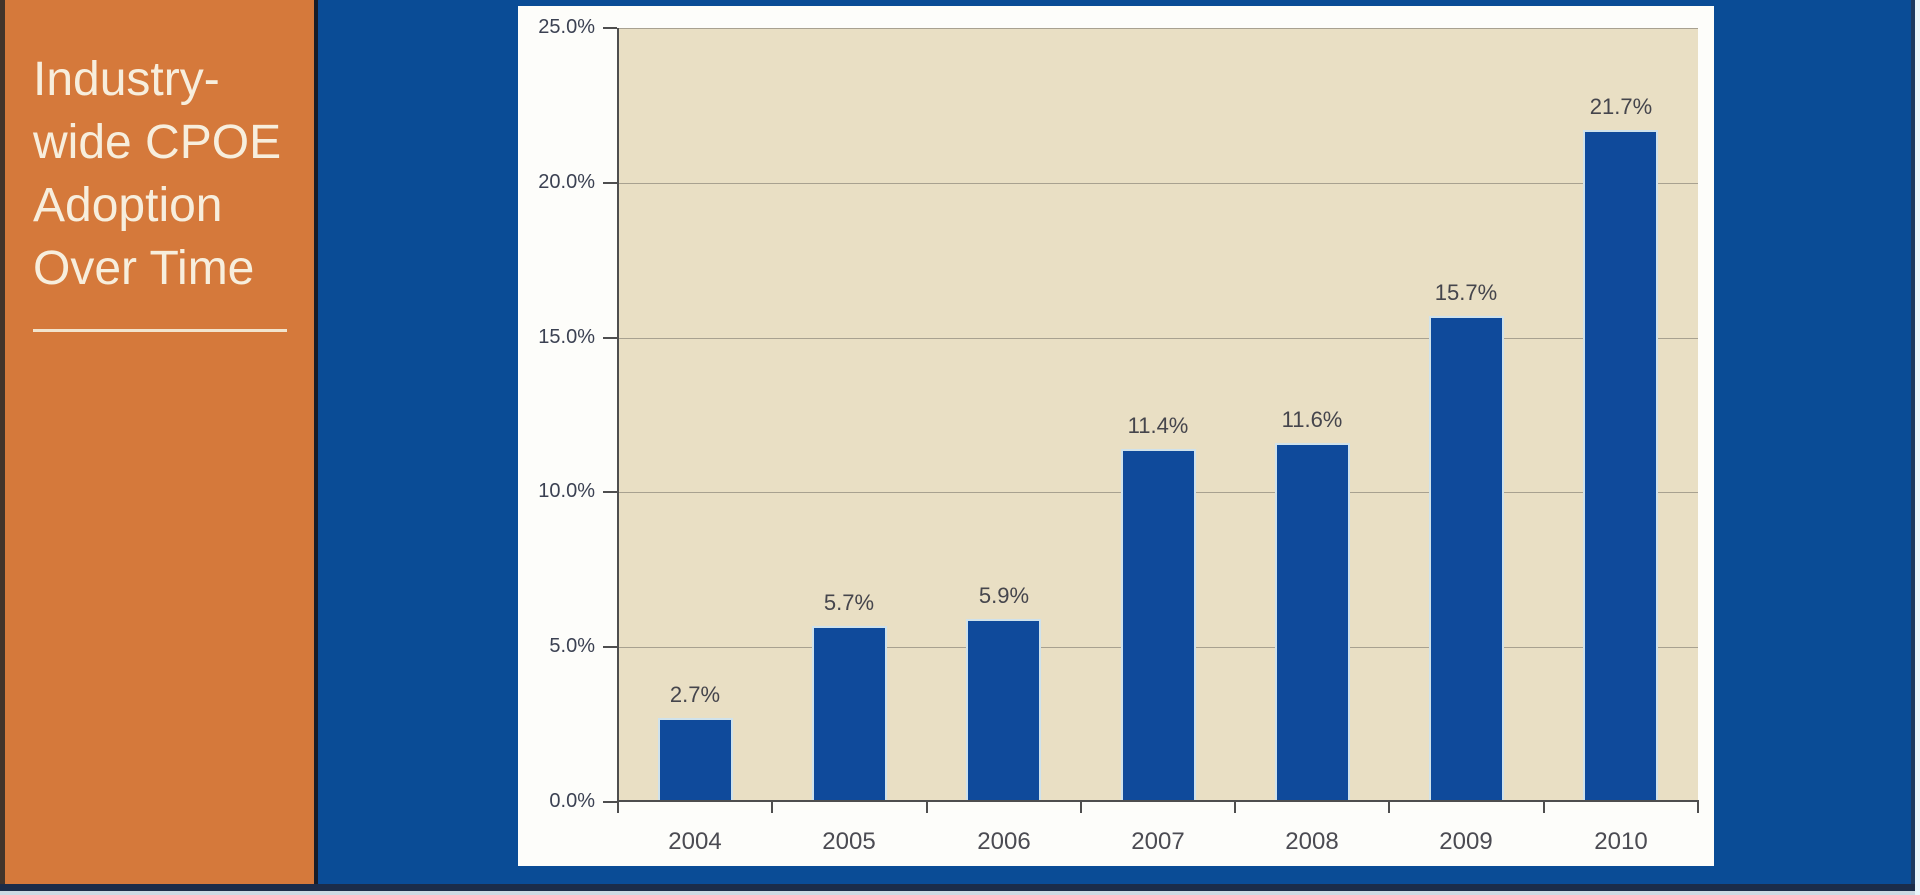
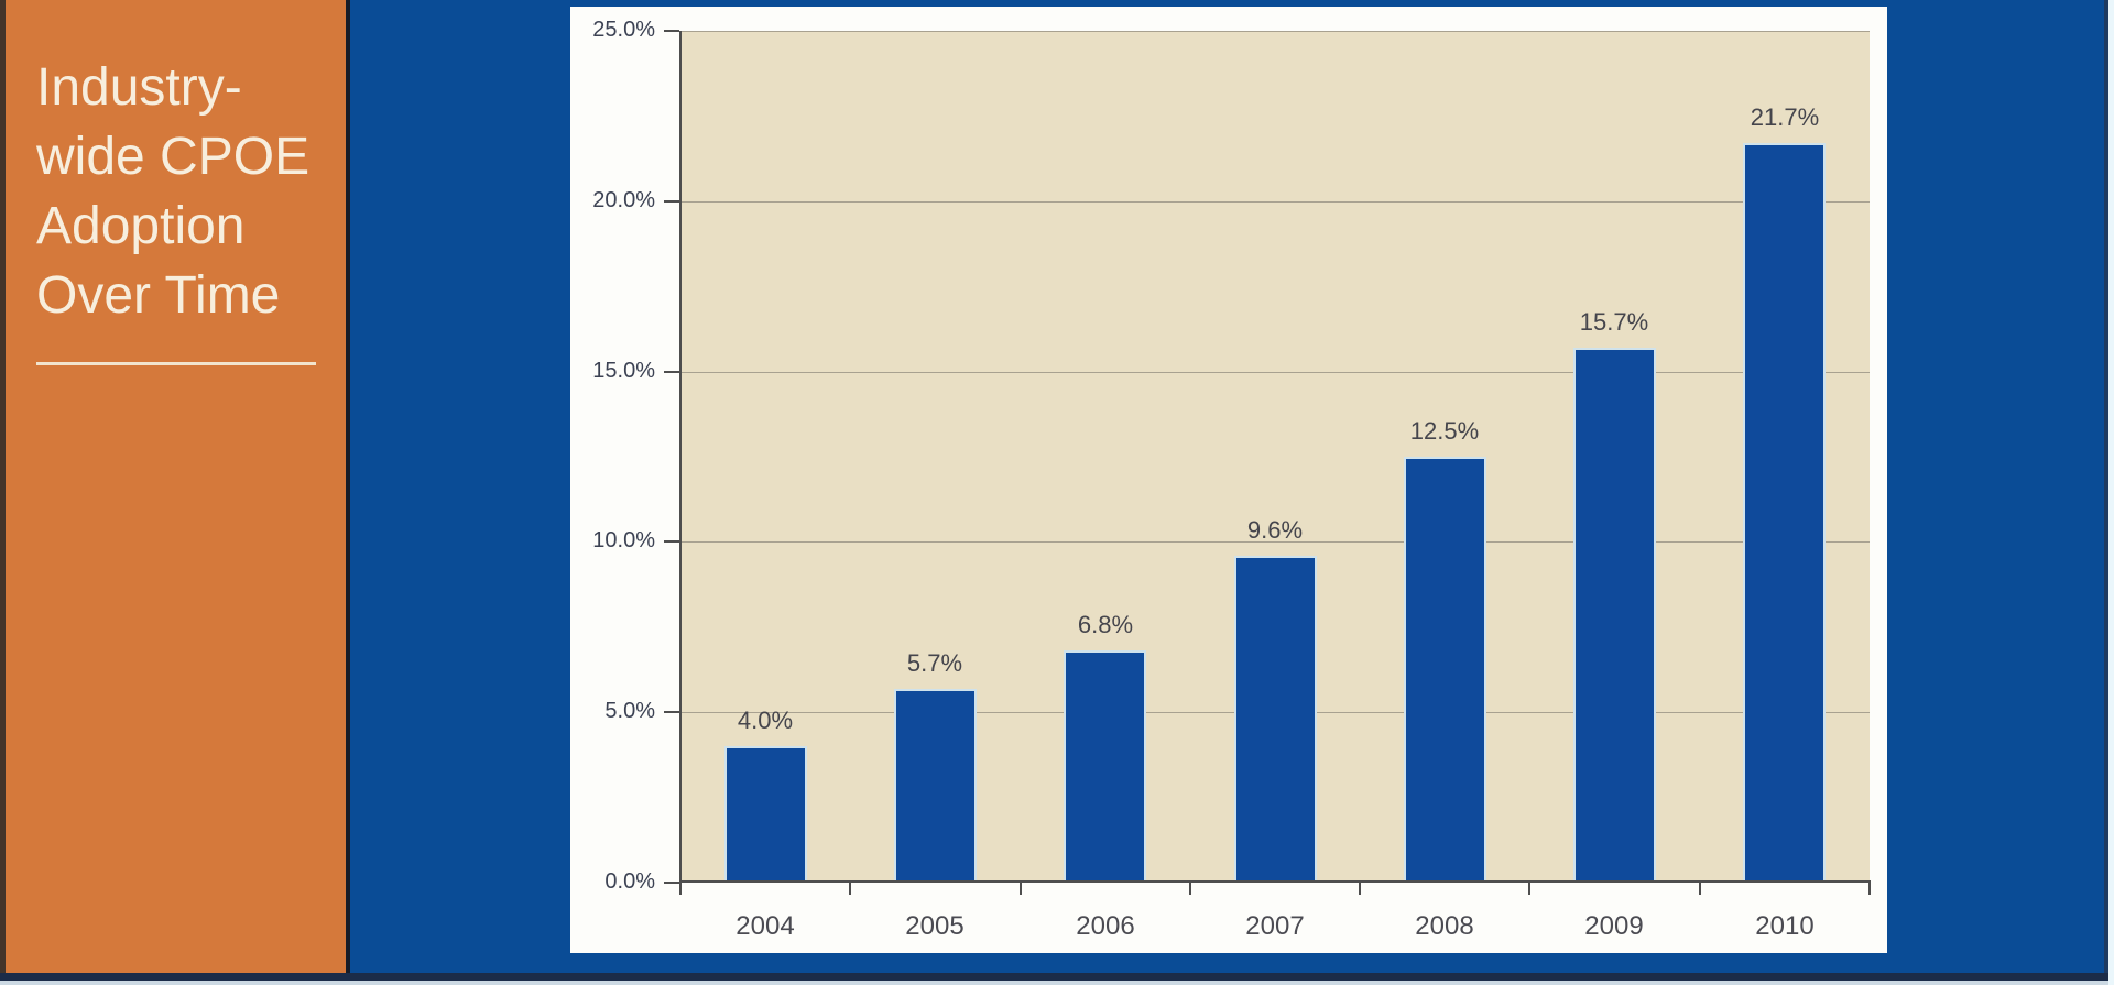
2004: 2.7% -> 4.0%
2006: 5.9% -> 6.8%
2007: 11.4% -> 9.6%
2008: 11.6% -> 12.5%
